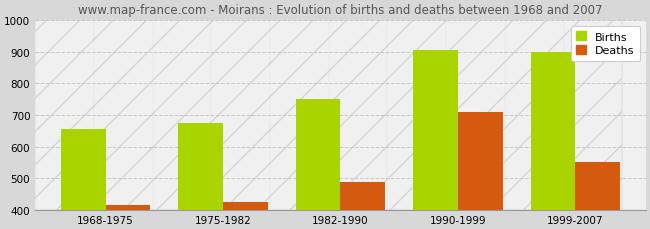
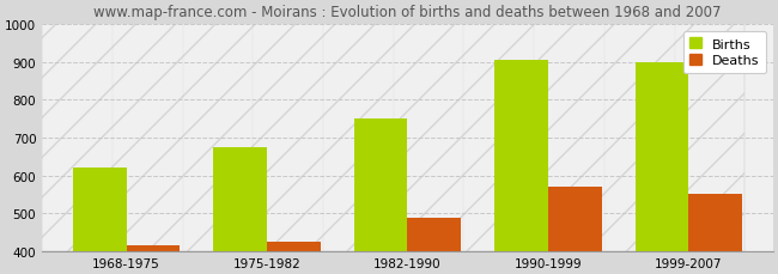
Births/1968-1975: 655 -> 620
Deaths/1990-1999: 710 -> 570
